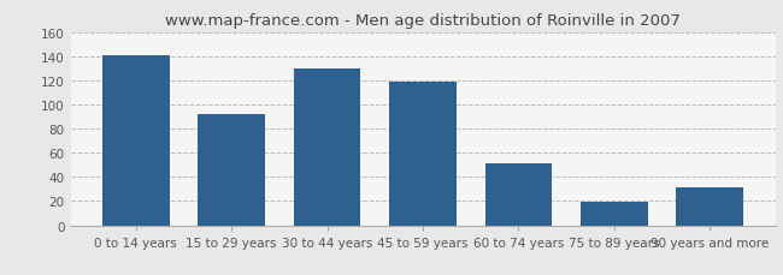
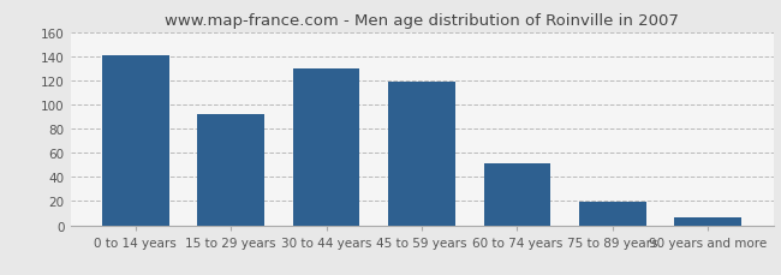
90 years and more: 31 -> 7
